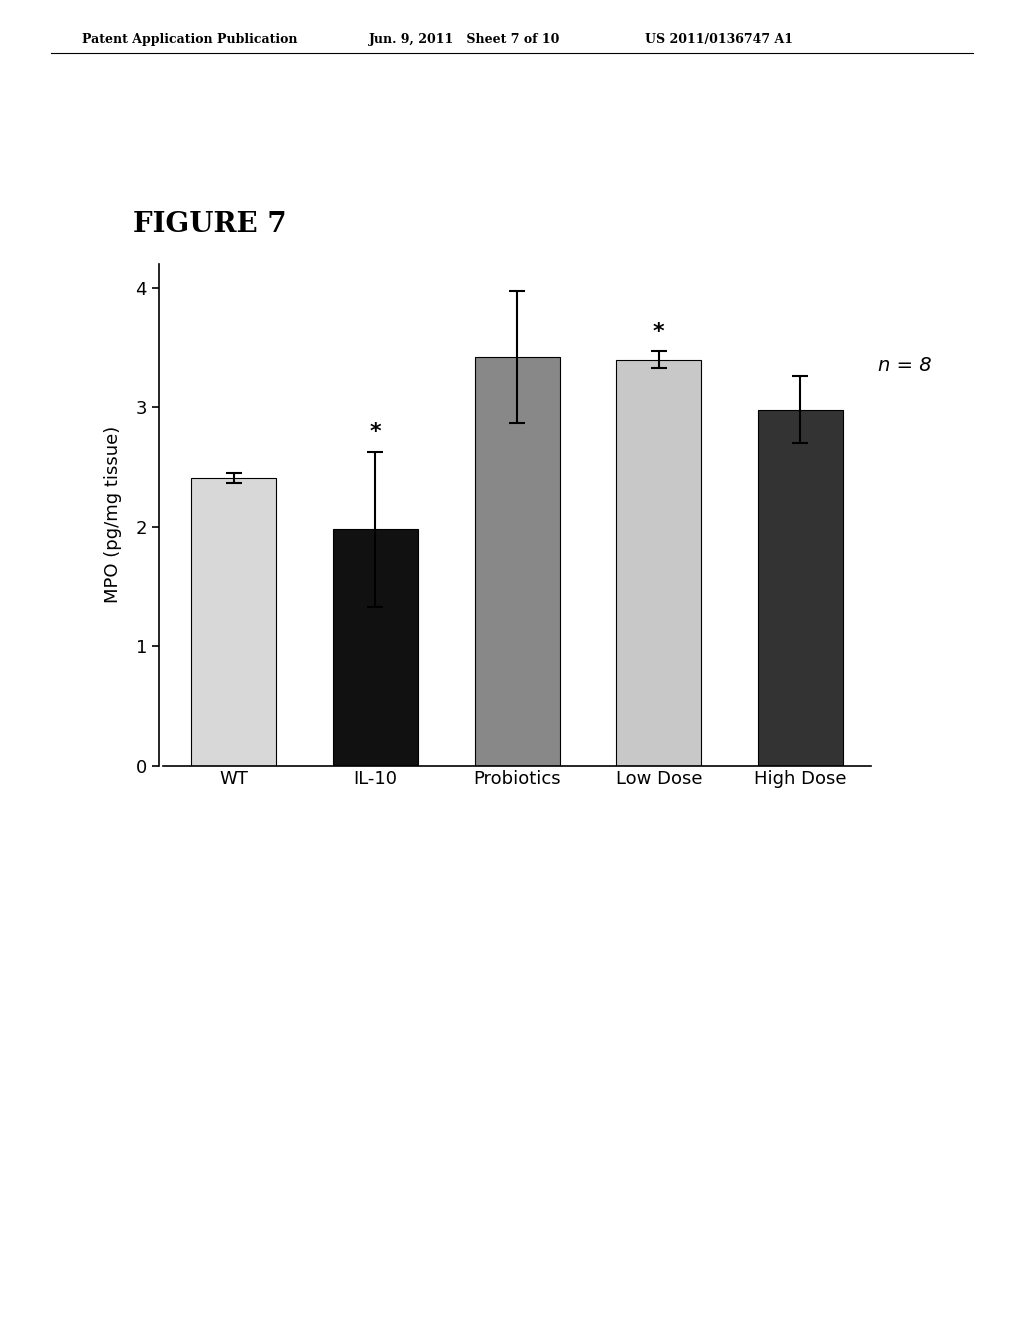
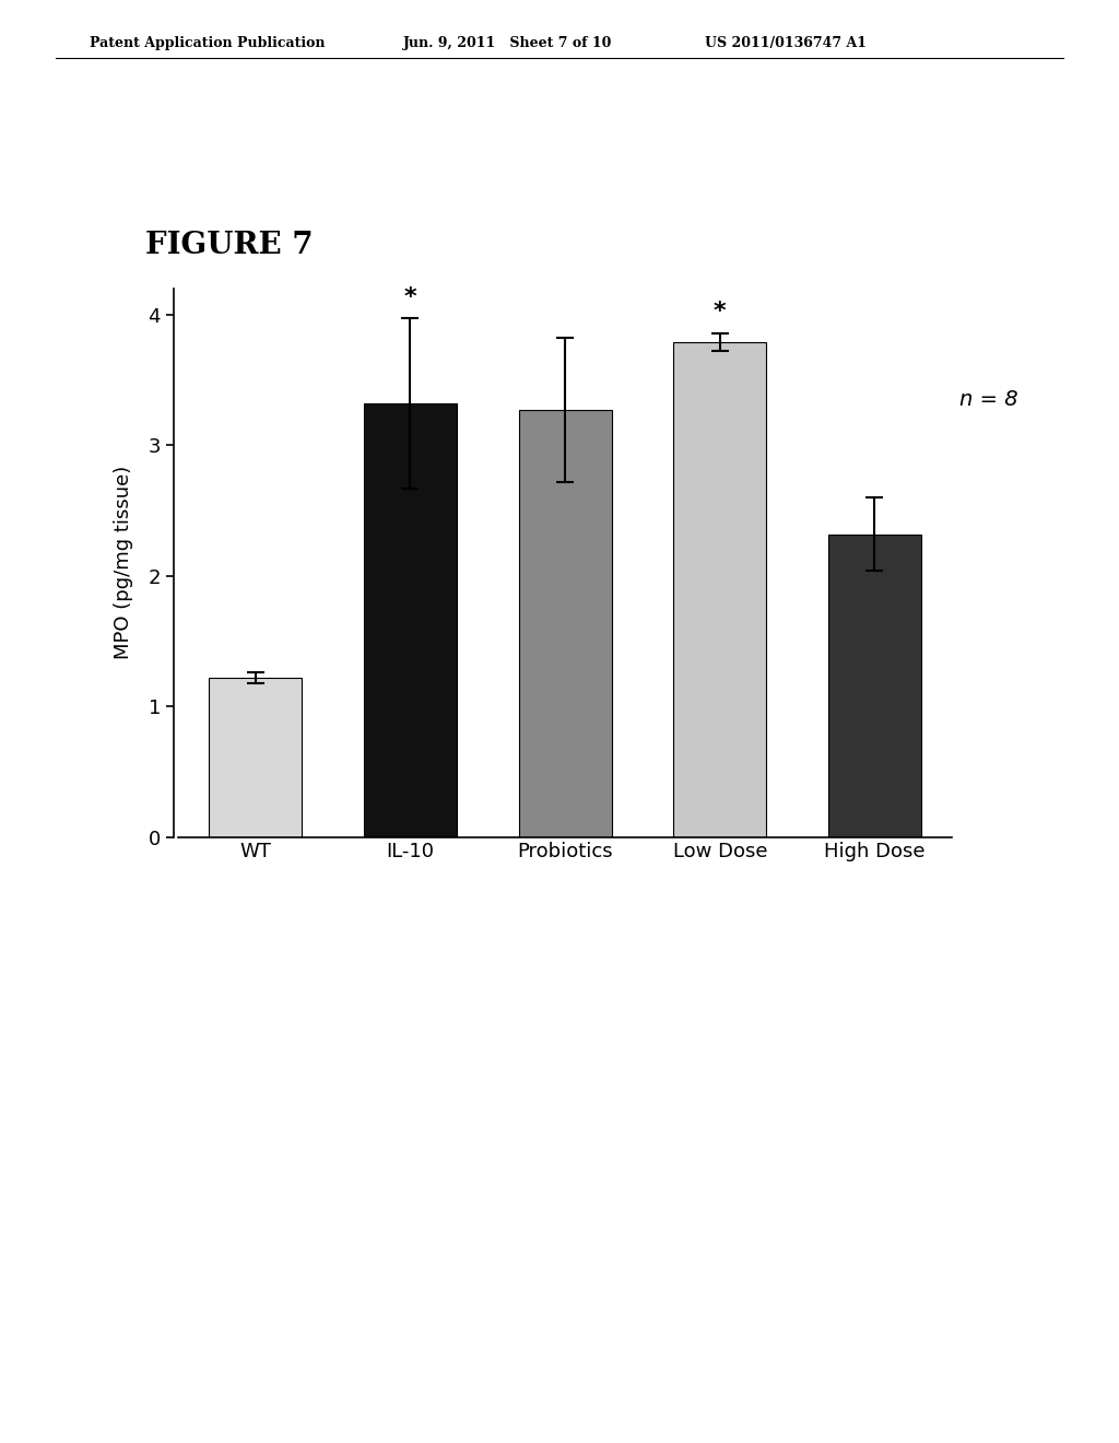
WT: 2.41 -> 1.22
IL-10: 1.98 -> 3.32
Probiotics: 3.42 -> 3.27
Low Dose: 3.40 -> 3.79
High Dose: 2.98 -> 2.32
